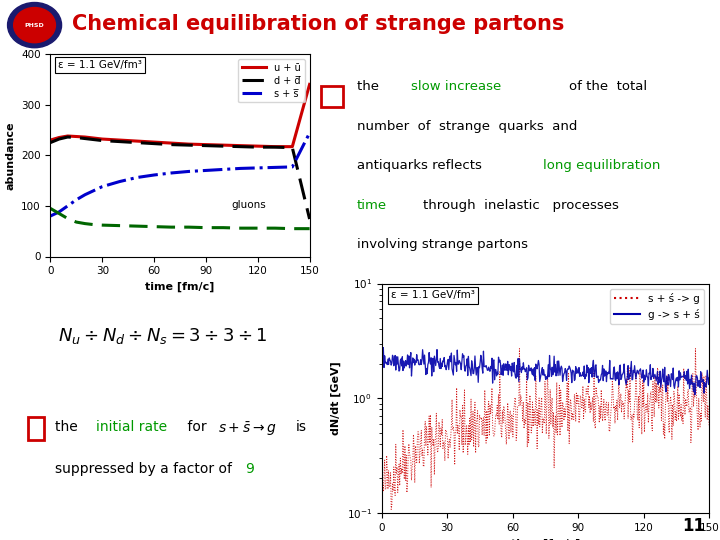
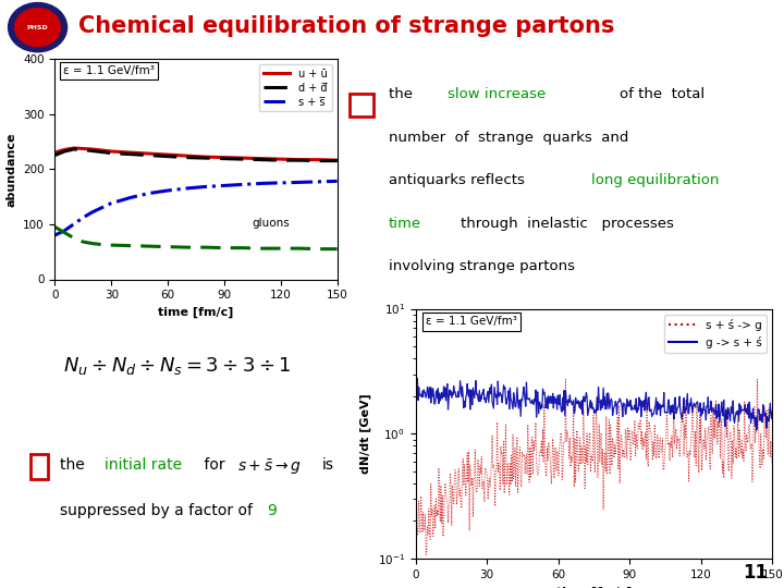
u + ū/150: 340 -> 216
d + d̅/150: 74 -> 215
s + s̅/150: 244 -> 178
